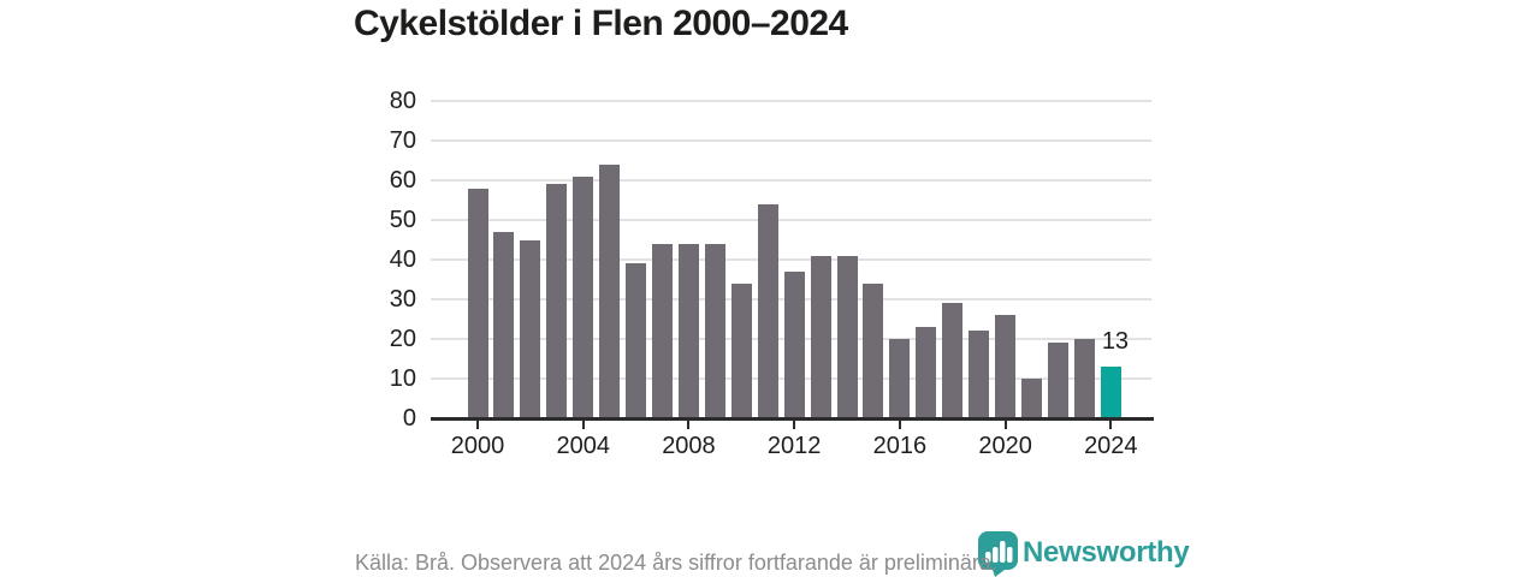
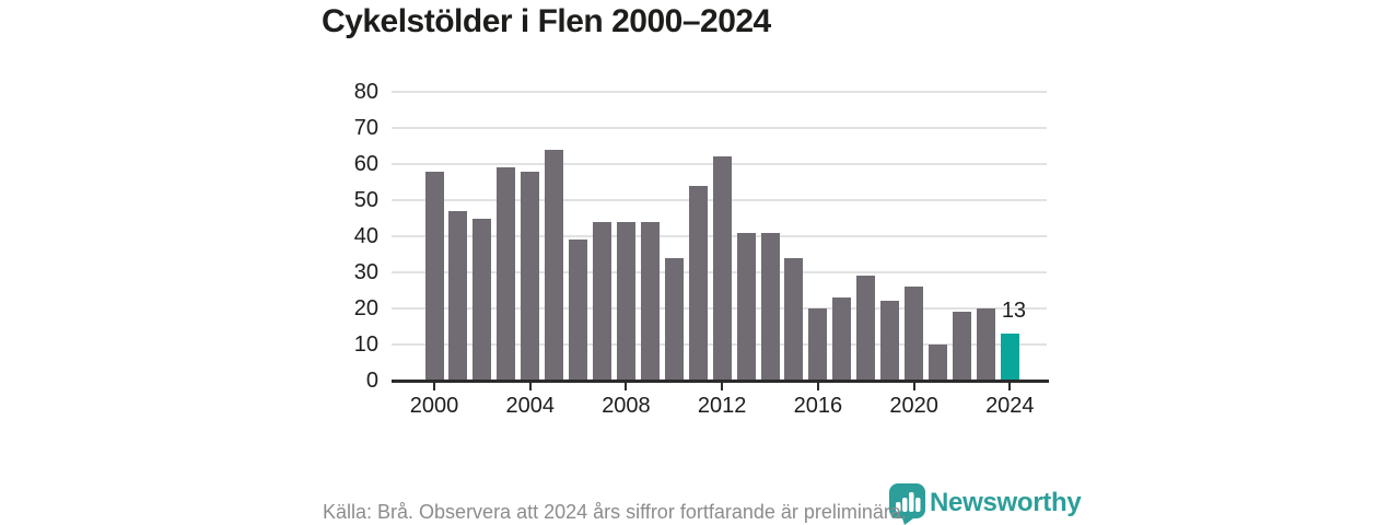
2004: 61 -> 58
2012: 37 -> 62
